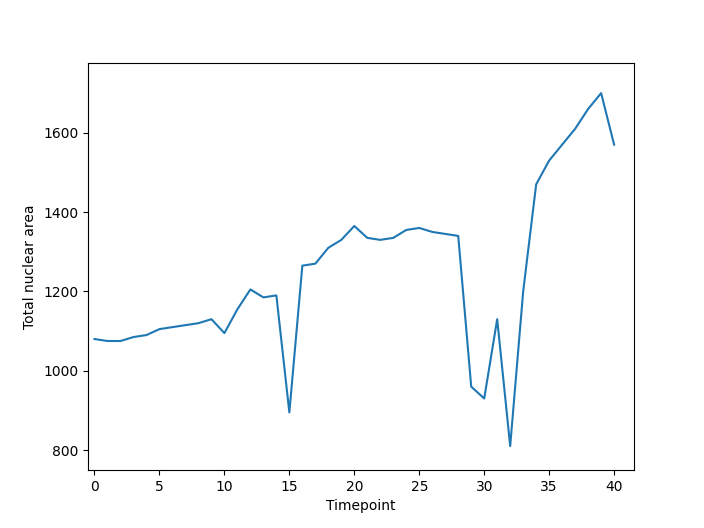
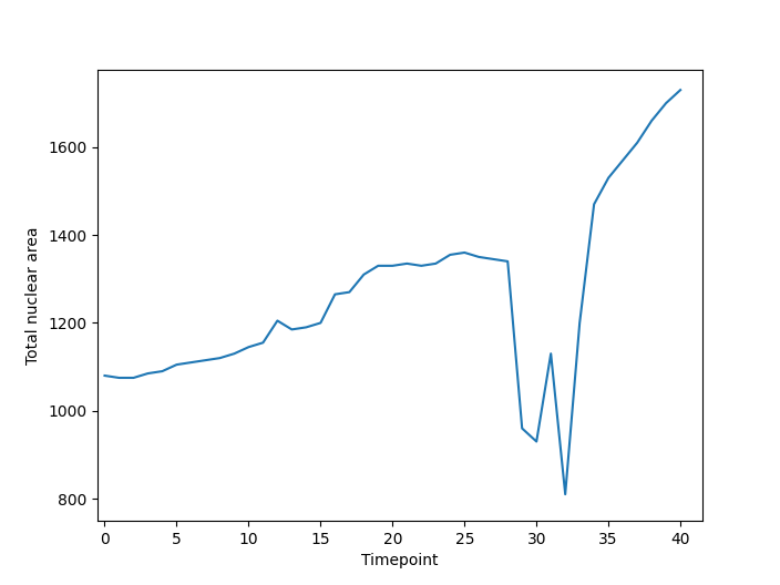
10: 1095 -> 1145
15: 895 -> 1200
20: 1365 -> 1330
40: 1570 -> 1730
